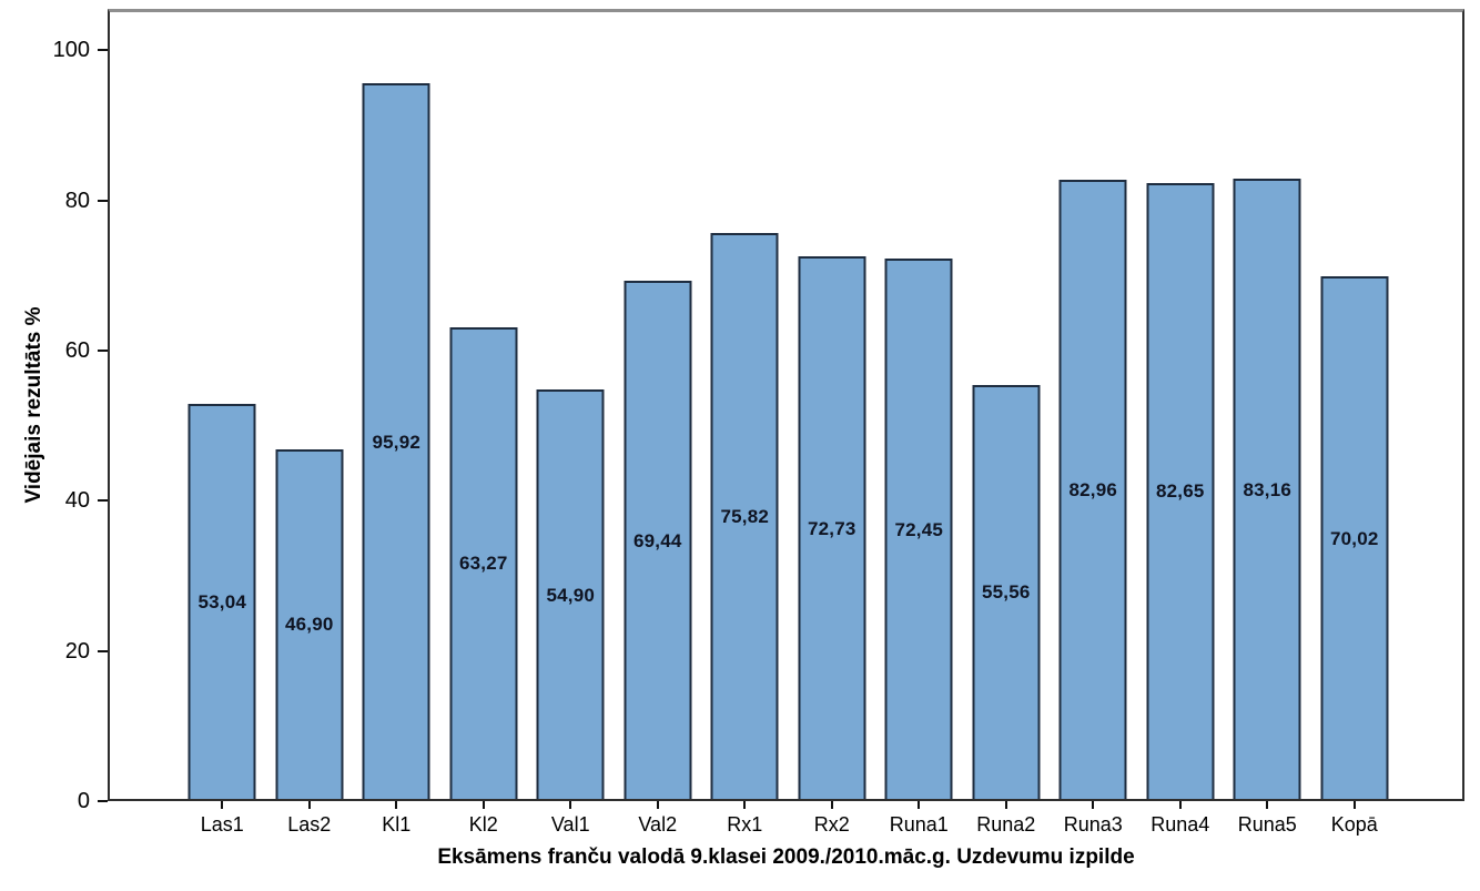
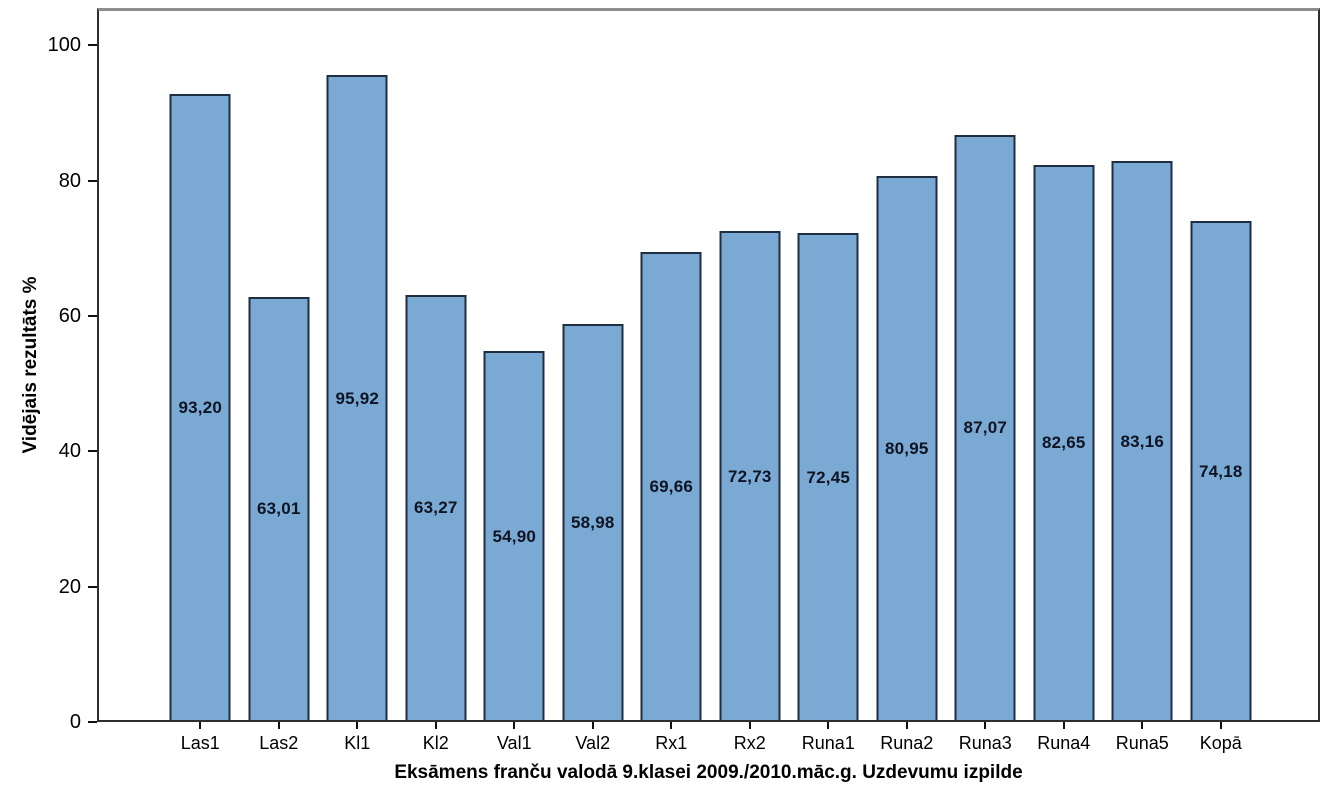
Las1: 53,04 -> 93,20
Las2: 46,90 -> 63,01
Val2: 69,44 -> 58,98
Rx1: 75,82 -> 69,66
Runa2: 55,56 -> 80,95
Runa3: 82,96 -> 87,07
Kopā: 70,02 -> 74,18
